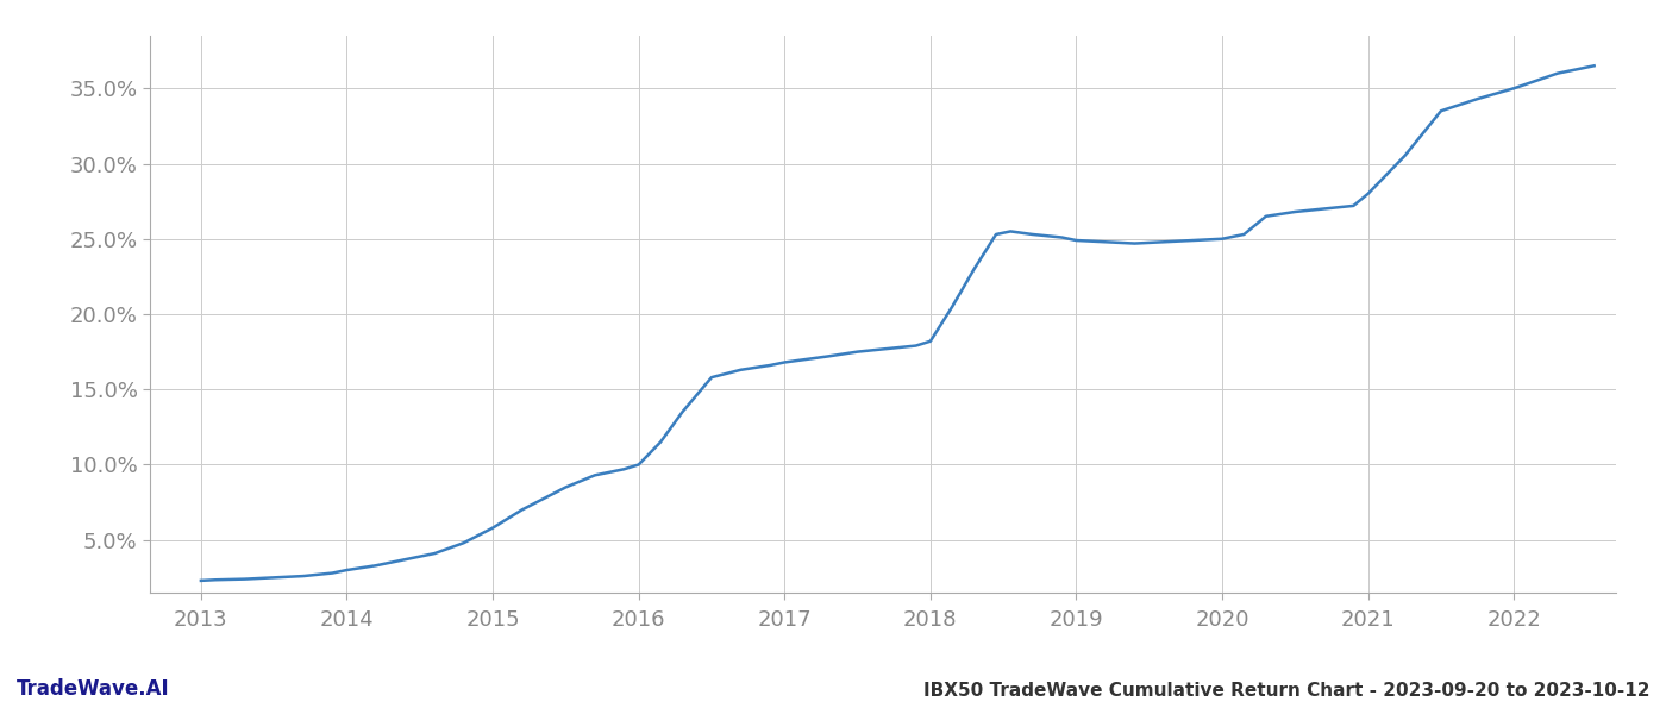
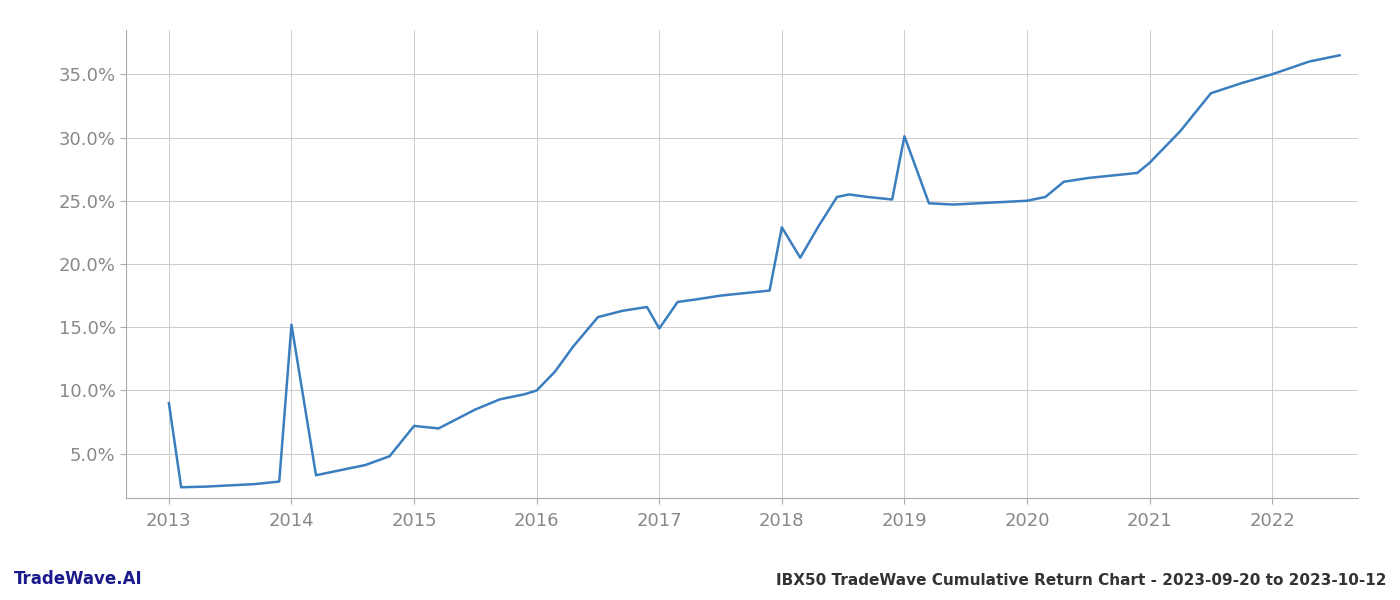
2013: 2.3% -> 9.0%
2014: 3.0% -> 15.2%
2015: 5.8% -> 7.2%
2017: 16.8% -> 14.9%
2018: 18.2% -> 22.9%
2019: 24.9% -> 30.1%
